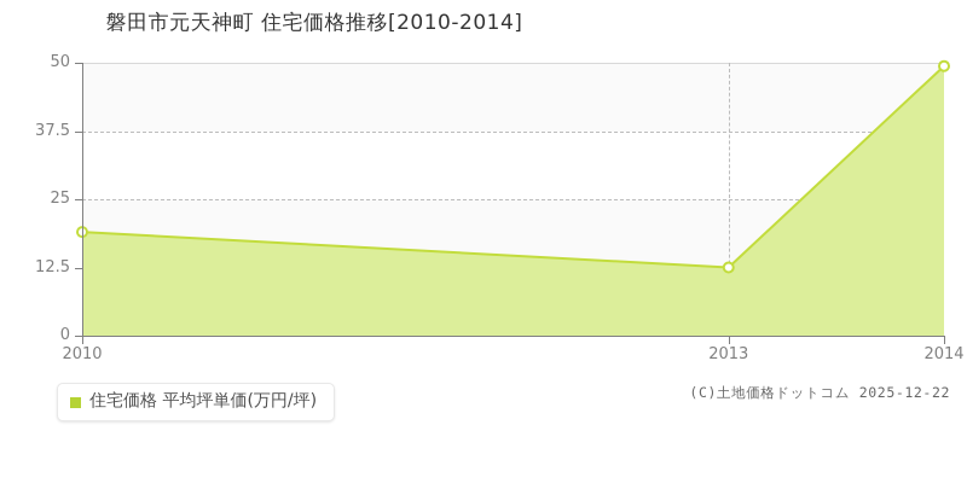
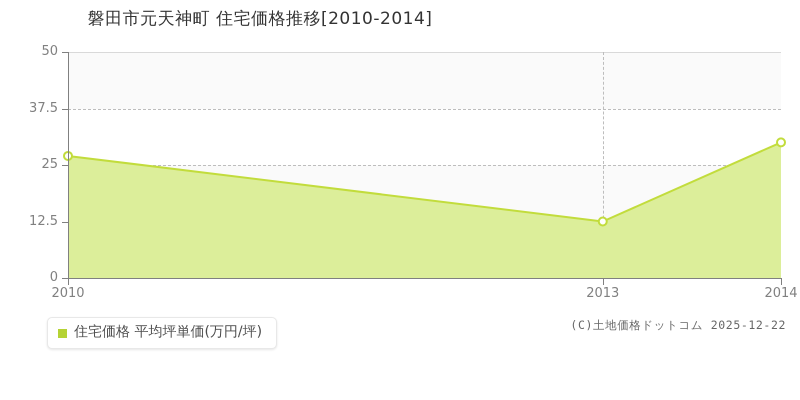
2010: 19 -> 27
2014: 49 -> 30
